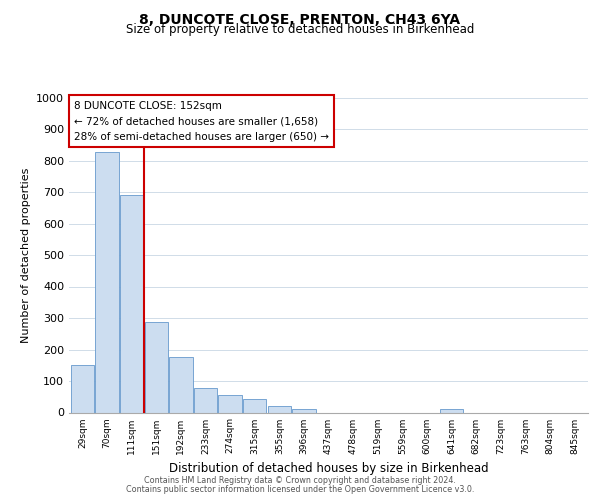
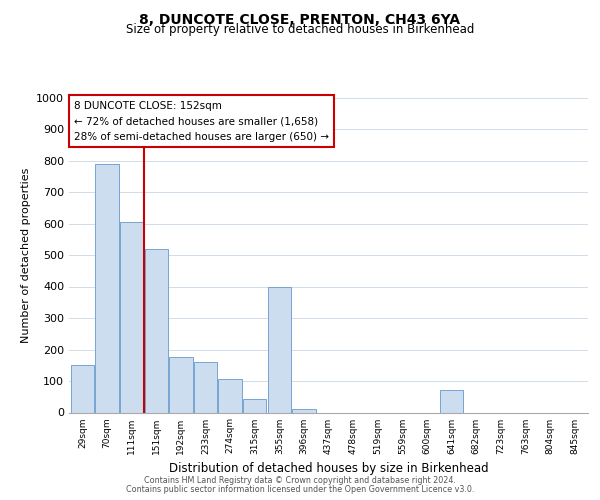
70sqm: 828 -> 790
111sqm: 690 -> 605
151sqm: 287 -> 520
233sqm: 78 -> 160
274sqm: 54 -> 105
355sqm: 20 -> 400
641sqm: 10 -> 70
